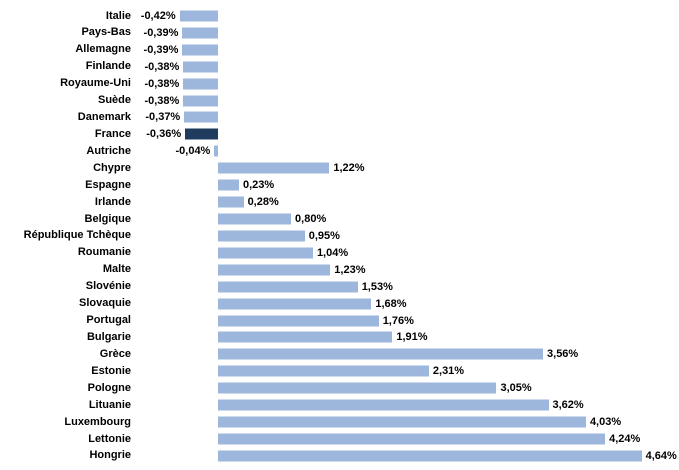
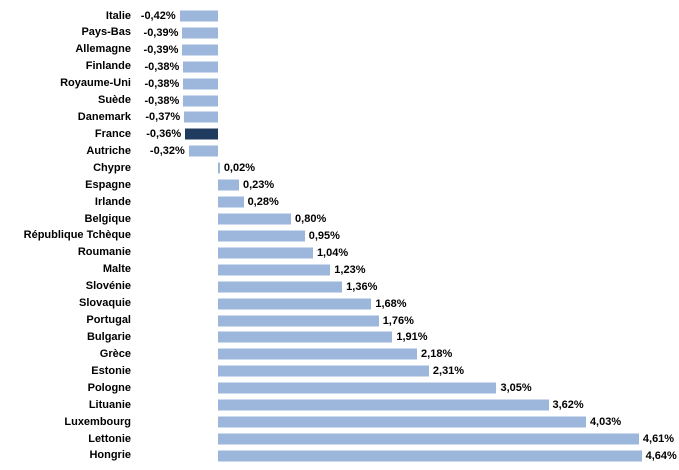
Autriche: -0,04% -> -0,32%
Chypre: 1,22% -> 0,02%
Slovénie: 1,53% -> 1,36%
Grèce: 3,56% -> 2,18%
Lettonie: 4,24% -> 4,61%
